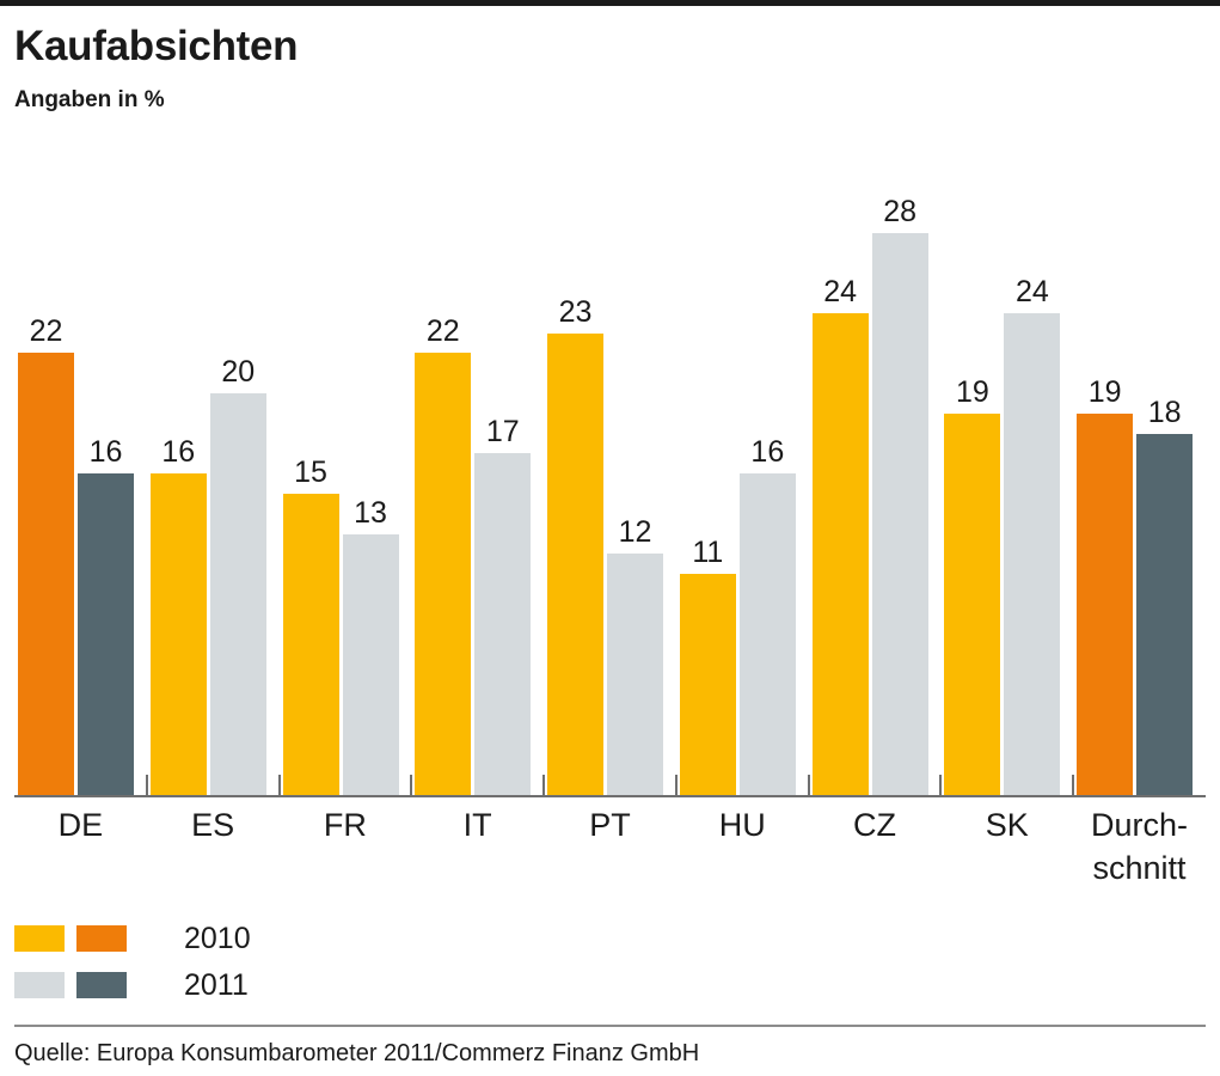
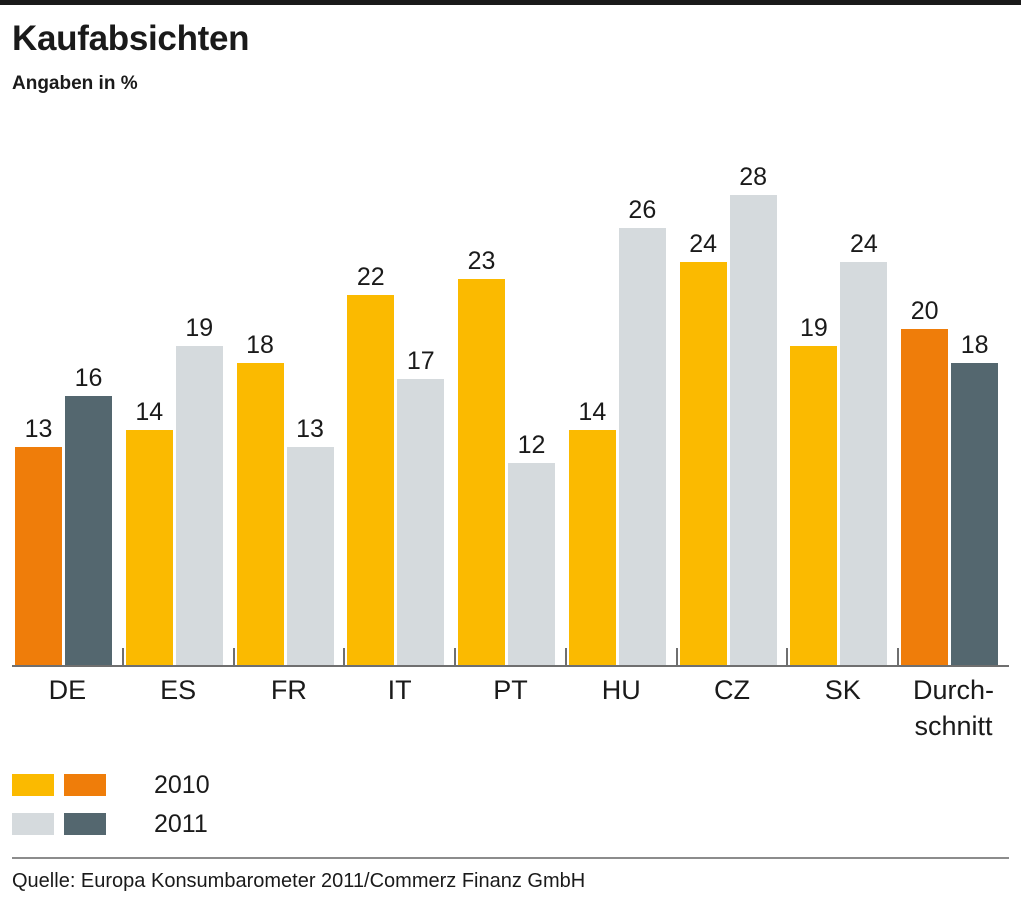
2010/DE: 22 -> 13
2010/ES: 16 -> 14
2011/ES: 20 -> 19
2010/FR: 15 -> 18
2010/HU: 11 -> 14
2011/HU: 16 -> 26
2010/Durch-schnitt: 19 -> 20
